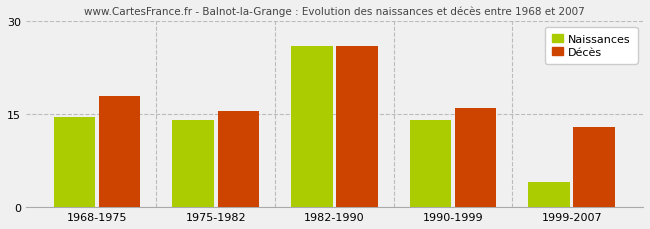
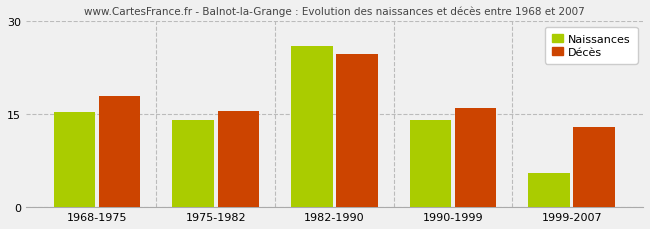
Naissances/1968-1975: 14.5 -> 15.4
Décès/1982-1990: 26.0 -> 24.8
Naissances/1999-2007: 4.0 -> 5.6
